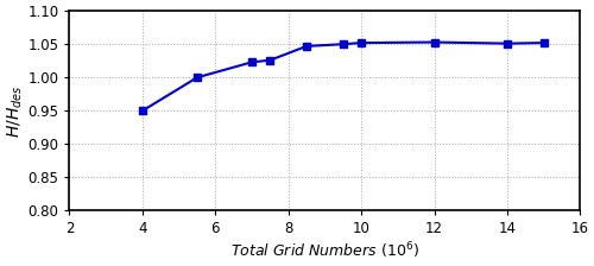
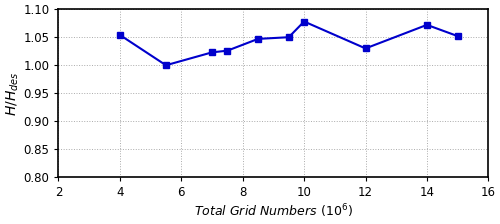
4: 0.950 -> 1.054
10: 1.052 -> 1.078
12: 1.053 -> 1.030
14: 1.051 -> 1.072
